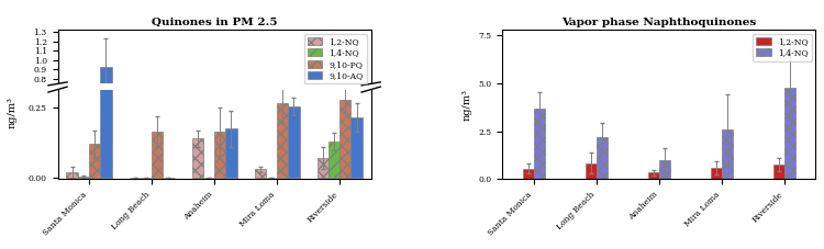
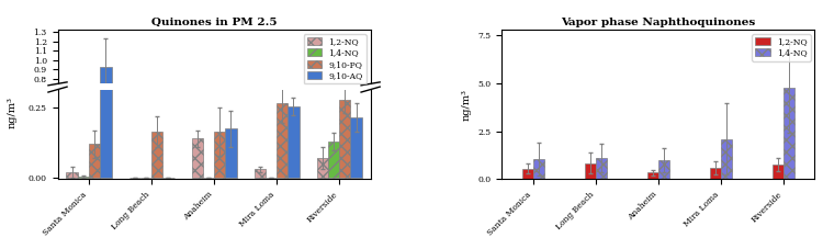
Vapor phase Naphthoquinones/1,4-NQ/Santa Monica: 3.7 -> 1.1
Vapor phase Naphthoquinones/1,4-NQ/Long Beach: 2.2 -> 1.1
Vapor phase Naphthoquinones/1,4-NQ/Mira Loma: 2.6 -> 2.1
